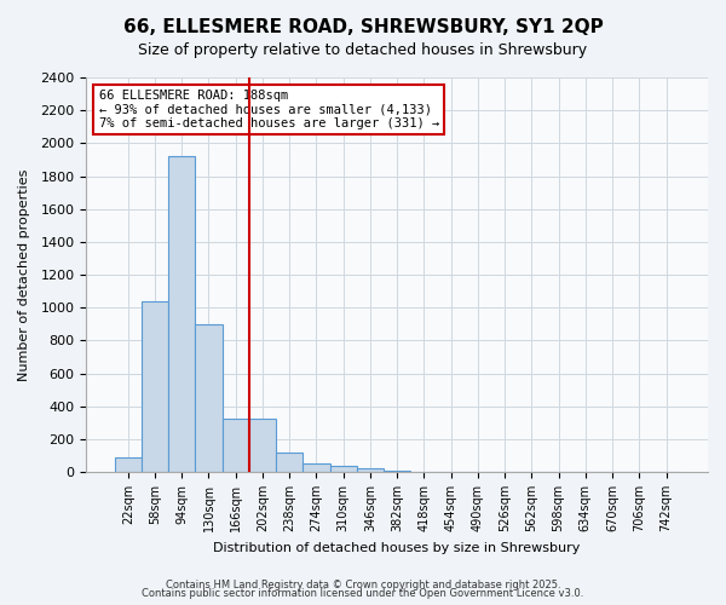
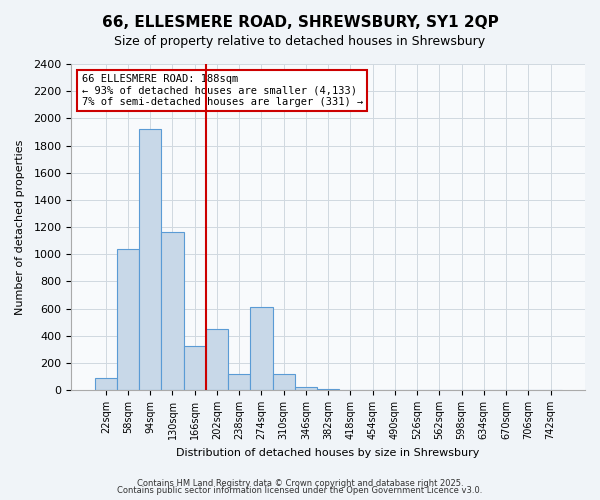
130sqm: 900 -> 1160
202sqm: 320 -> 450
274sqm: 50 -> 610
310sqm: 40 -> 120
